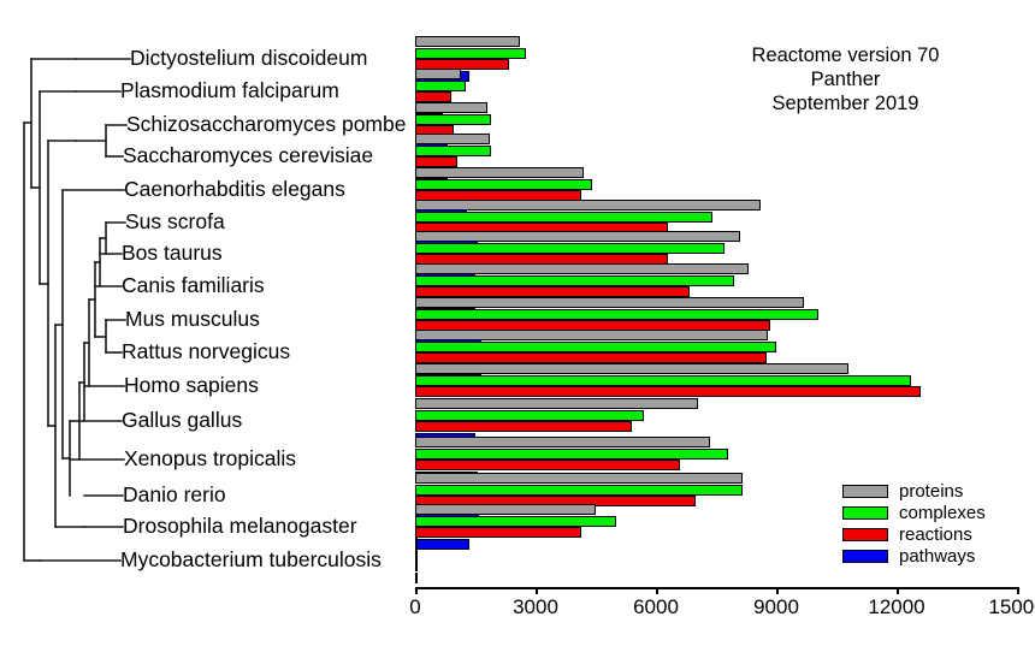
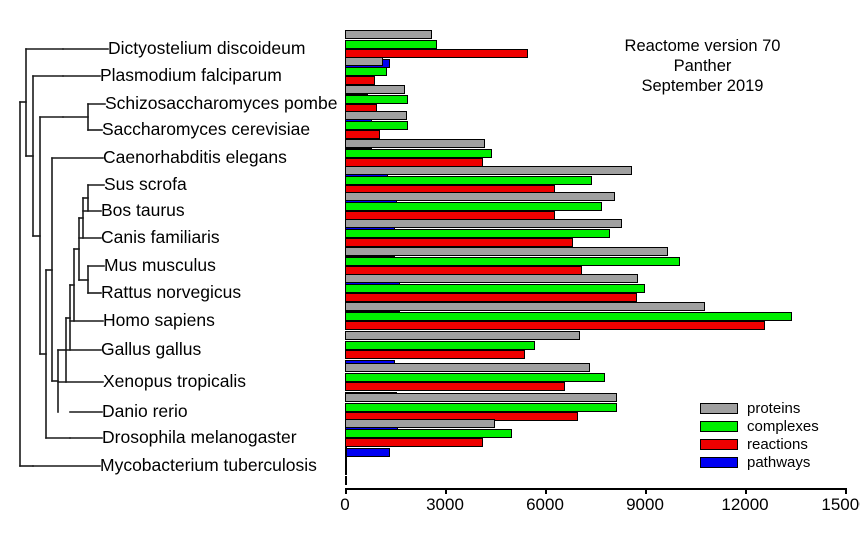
reactions/Dictyostelium discoideum: 2400 -> 5500
reactions/Mus musculus: 8800 -> 7100
complexes/Homo sapiens: 12400 -> 13400
